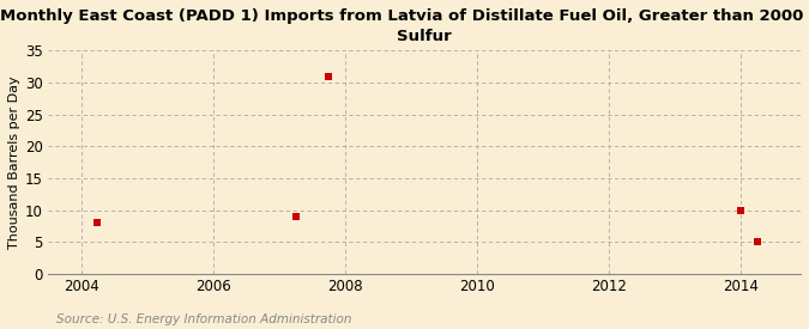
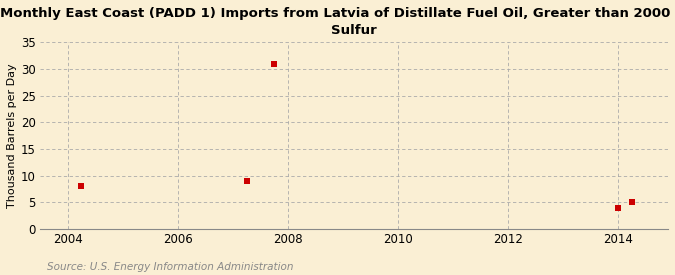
2014: 10 -> 4
